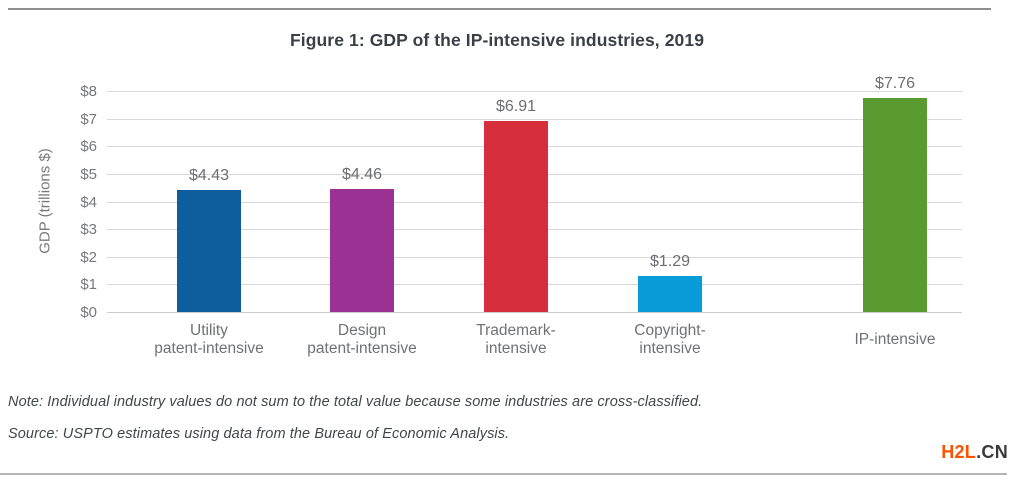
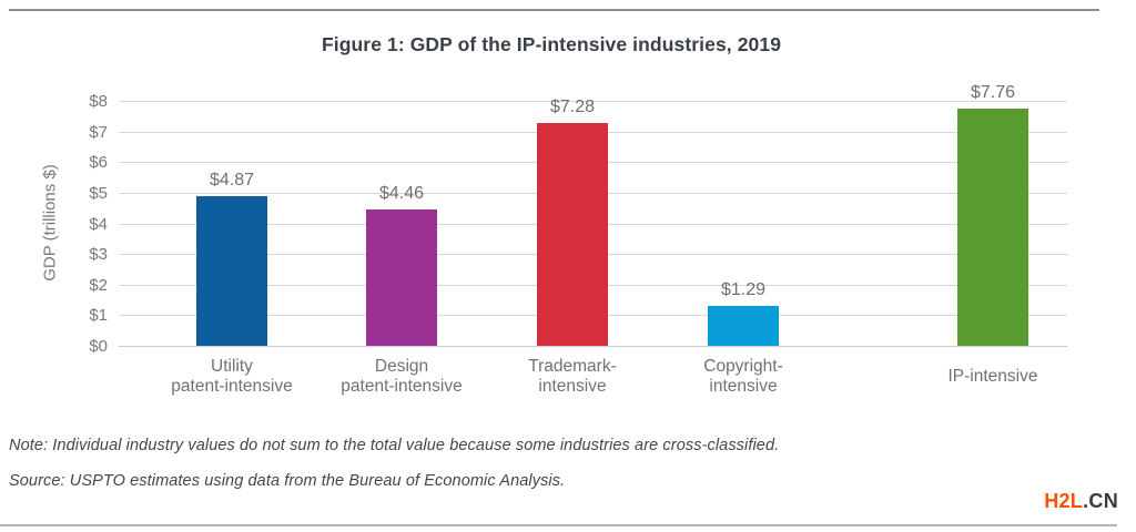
Utility patent-intensive: $4.43 -> $4.87
Trademark- intensive: $6.91 -> $7.28
